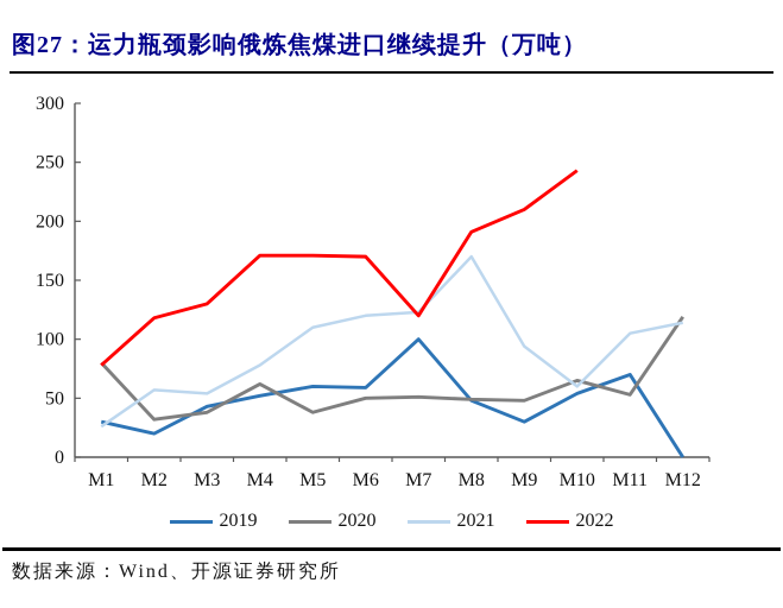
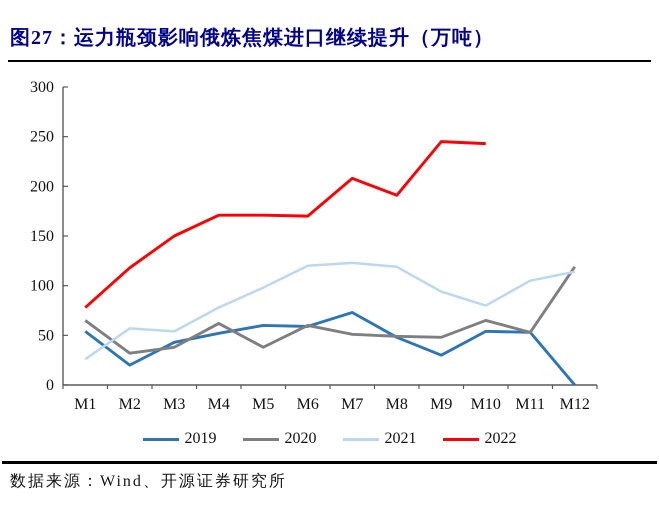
2019/M1: 30 -> 50
2020/M1: 80 -> 60
2022/M3: 130 -> 150
2021/M5: 110 -> 100
2020/M6: 50 -> 60
2019/M7: 100 -> 70
2022/M7: 120 -> 210
2021/M8: 170 -> 120
2022/M9: 210 -> 240
2021/M10: 60 -> 80
2019/M11: 70 -> 50
